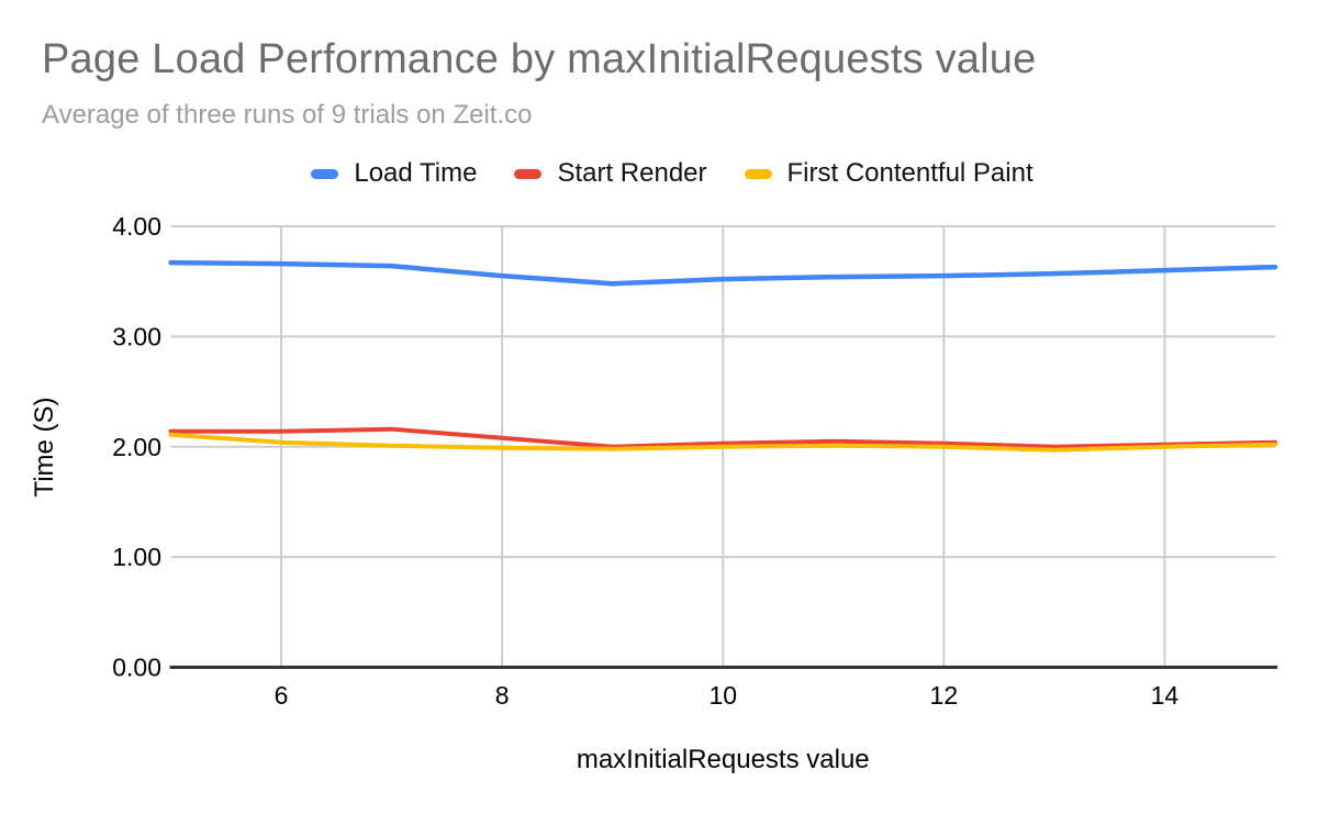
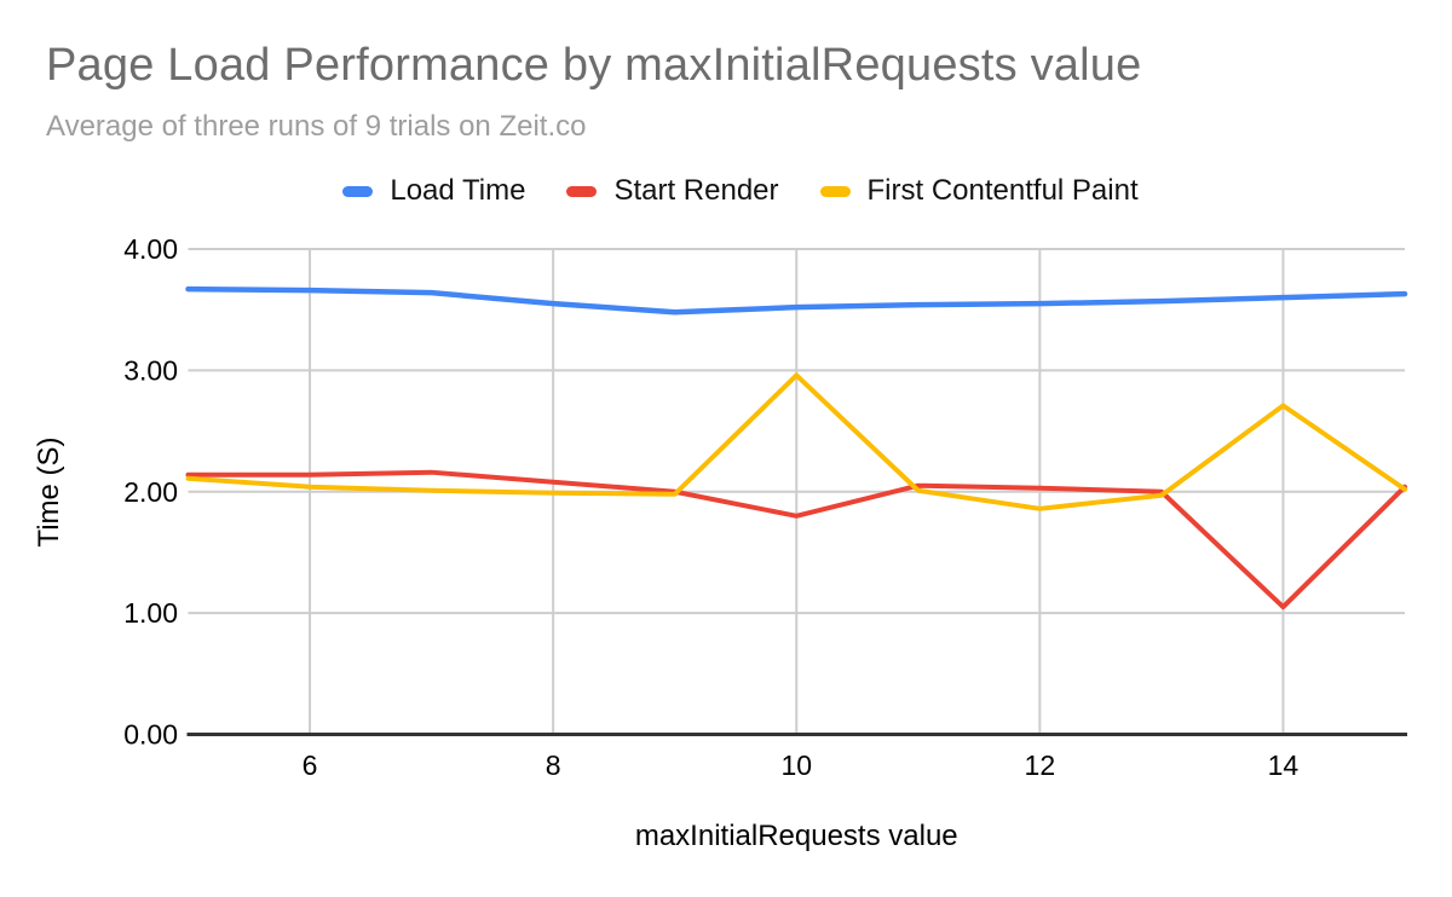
Start Render/10: 2.03 -> 1.80
First Contentful Paint/10: 2.00 -> 2.96
First Contentful Paint/12: 2.00 -> 1.86
Start Render/14: 2.02 -> 1.05
First Contentful Paint/14: 2.00 -> 2.71
